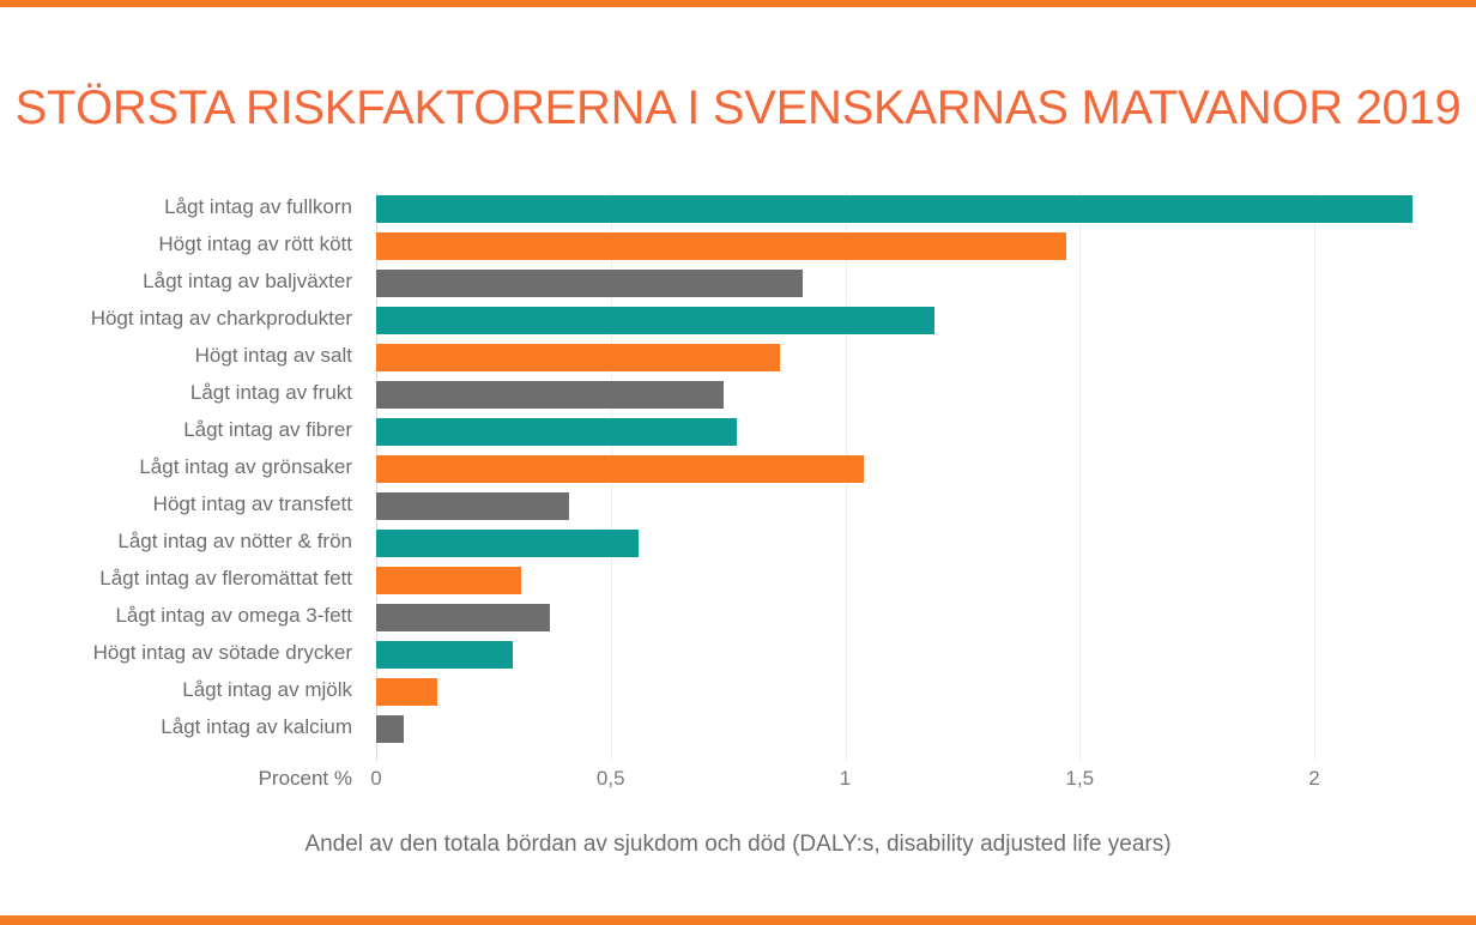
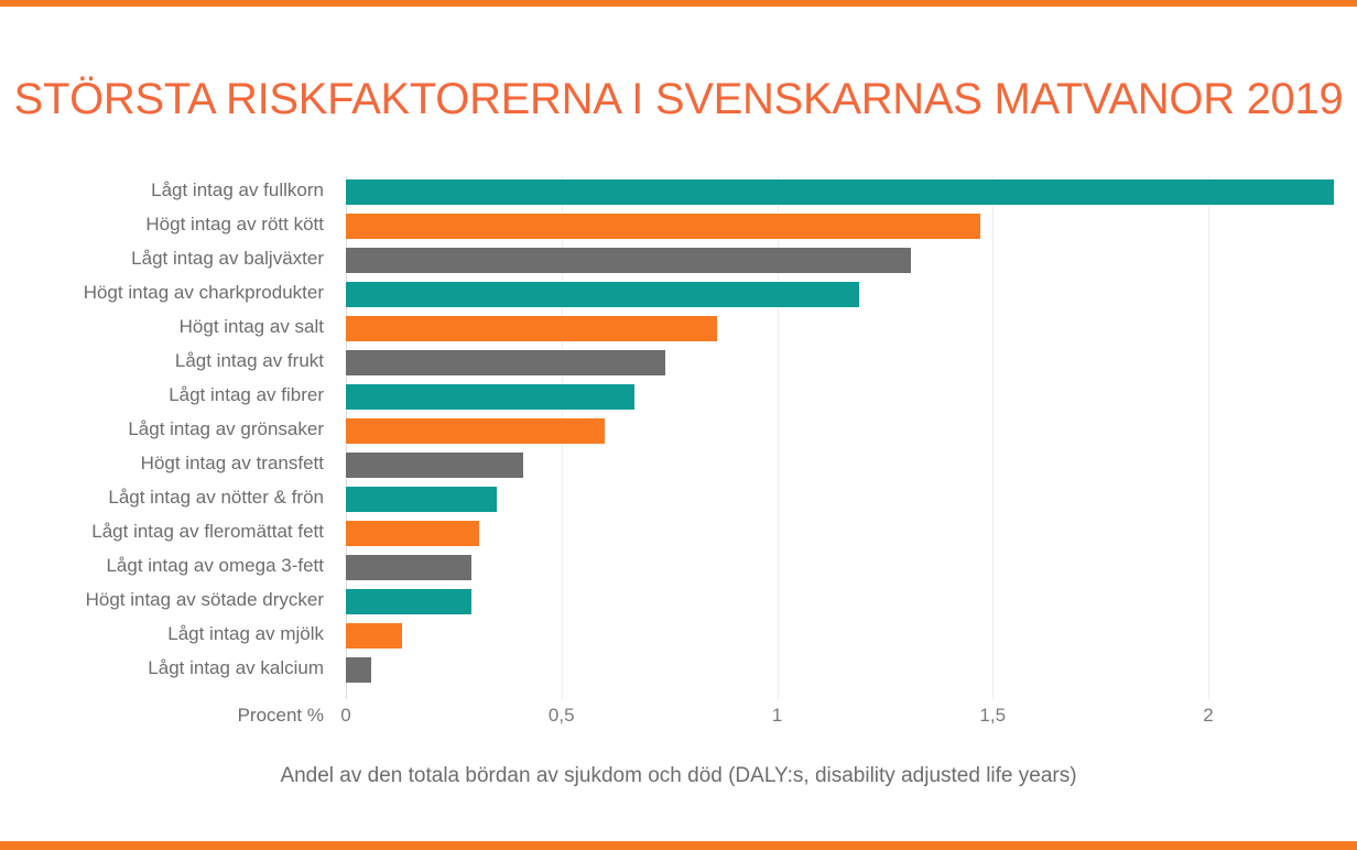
Lågt intag av fullkorn: 2.21 -> 2.29
Lågt intag av baljväxter: 0.91 -> 1.31
Lågt intag av fibrer: 0.77 -> 0.67
Lågt intag av grönsaker: 1.04 -> 0.60
Lågt intag av nötter & frön: 0.56 -> 0.35
Lågt intag av omega 3-fett: 0.37 -> 0.29
